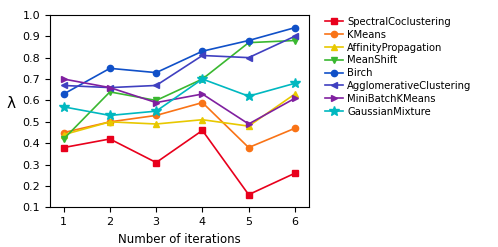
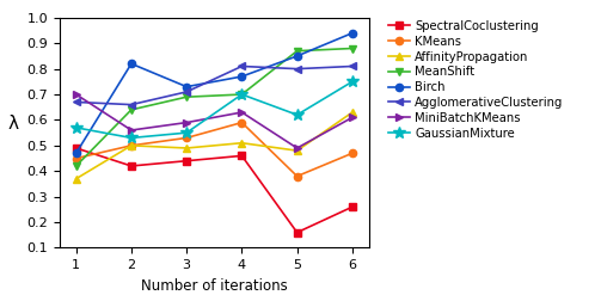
SpectralCoclustering/1: 0.38 -> 0.49
AffinityPropagation/1: 0.44 -> 0.37
Birch/1: 0.63 -> 0.47
Birch/2: 0.75 -> 0.82
MiniBatchKMeans/2: 0.66 -> 0.56
SpectralCoclustering/3: 0.31 -> 0.44
MeanShift/3: 0.60 -> 0.69
AgglomerativeClustering/3: 0.67 -> 0.71
Birch/4: 0.83 -> 0.77
Birch/5: 0.88 -> 0.85
AgglomerativeClustering/6: 0.90 -> 0.81
GaussianMixture/6: 0.68 -> 0.75
